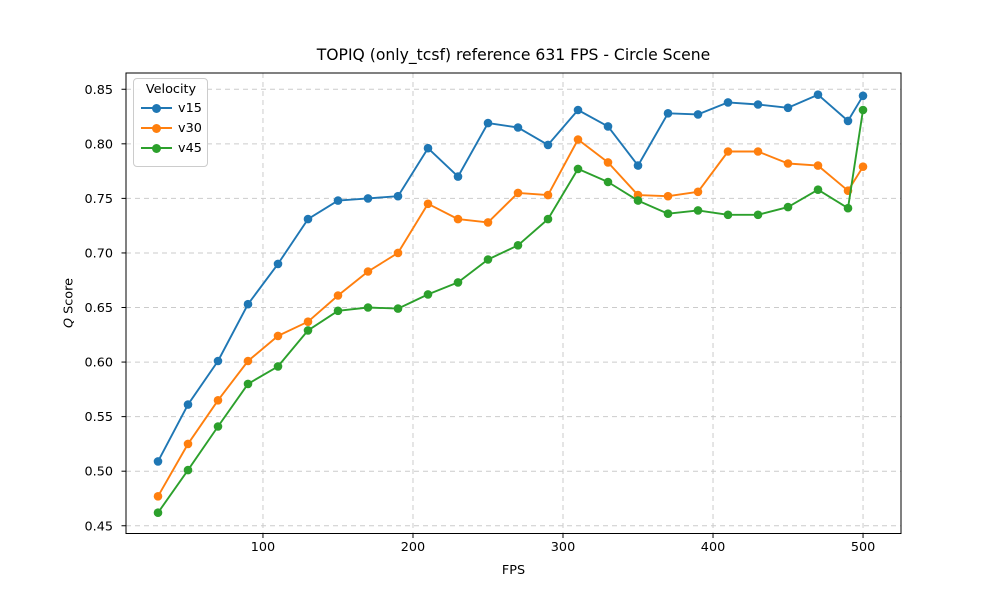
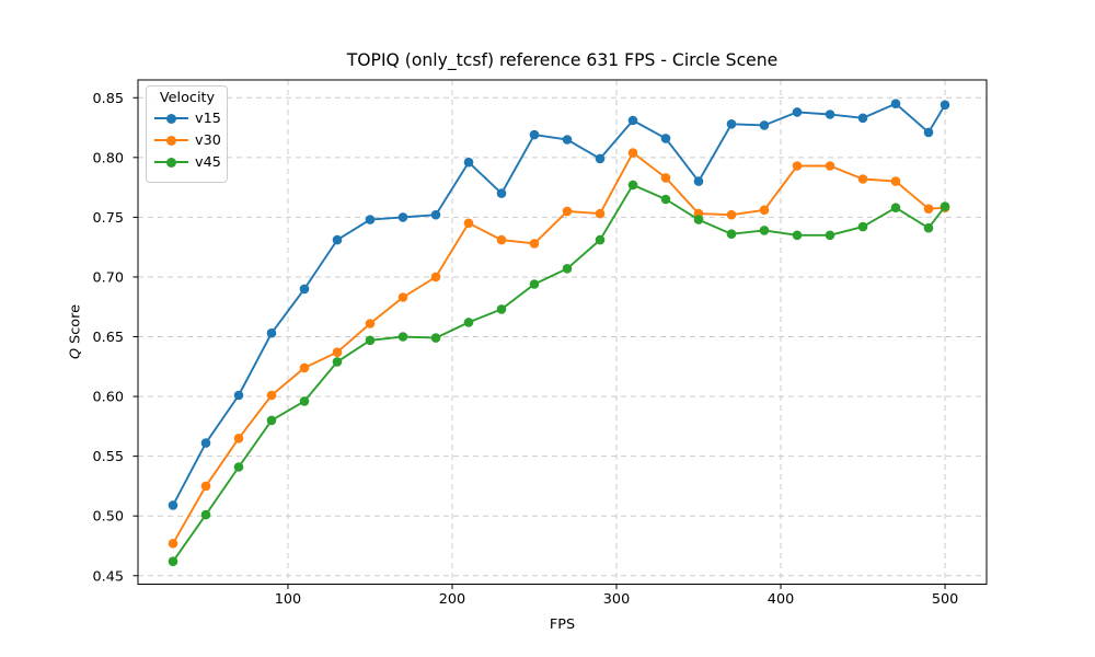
v30/500: 0.779 -> 0.758
v45/500: 0.831 -> 0.759
